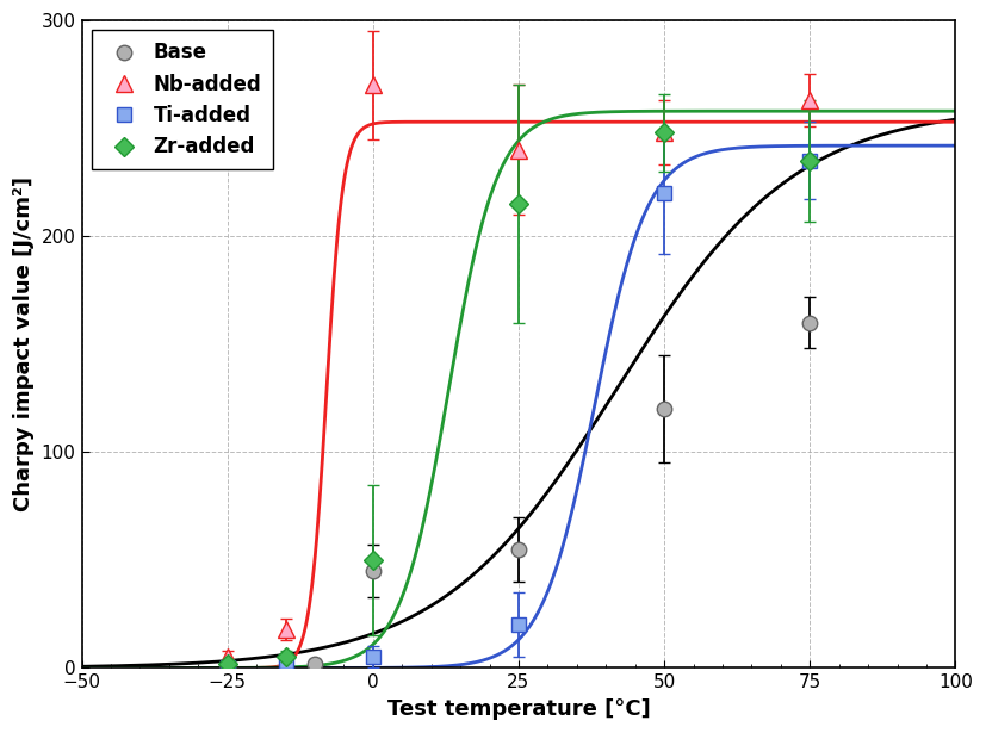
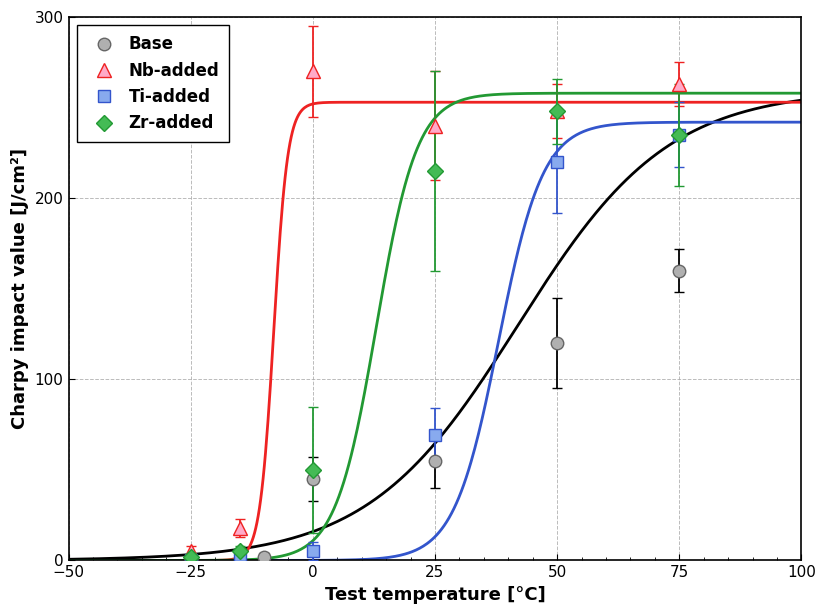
Ti-added/25: 20 -> 69
